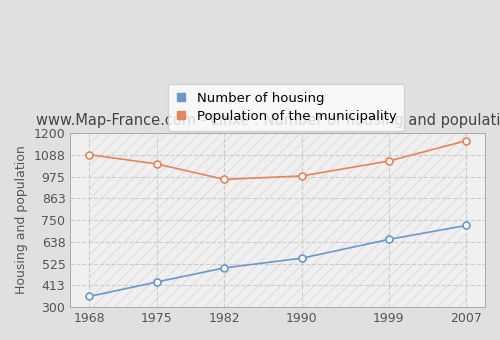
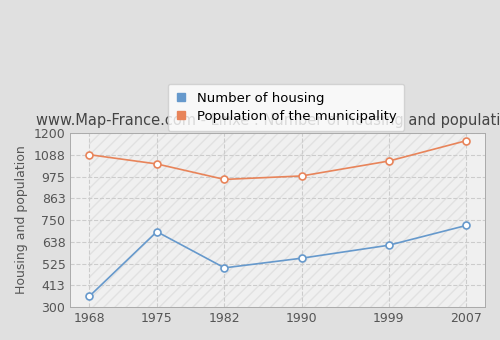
Number of housing/1975: 430 -> 690
Number of housing/1999: 650 -> 620
